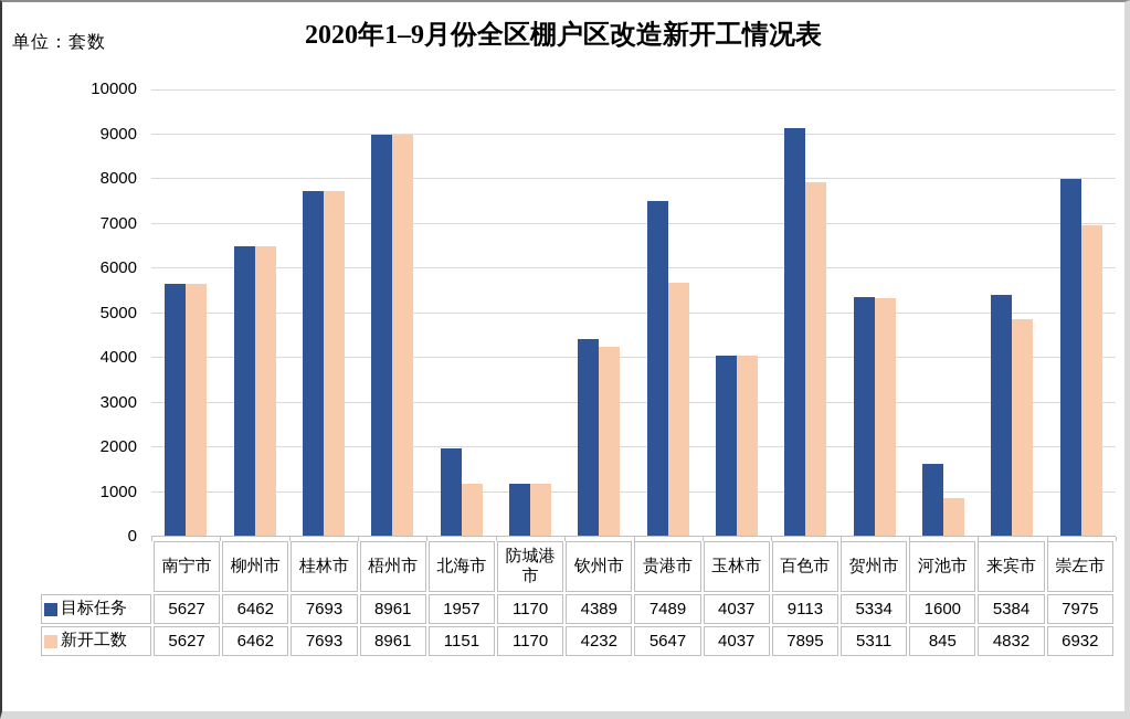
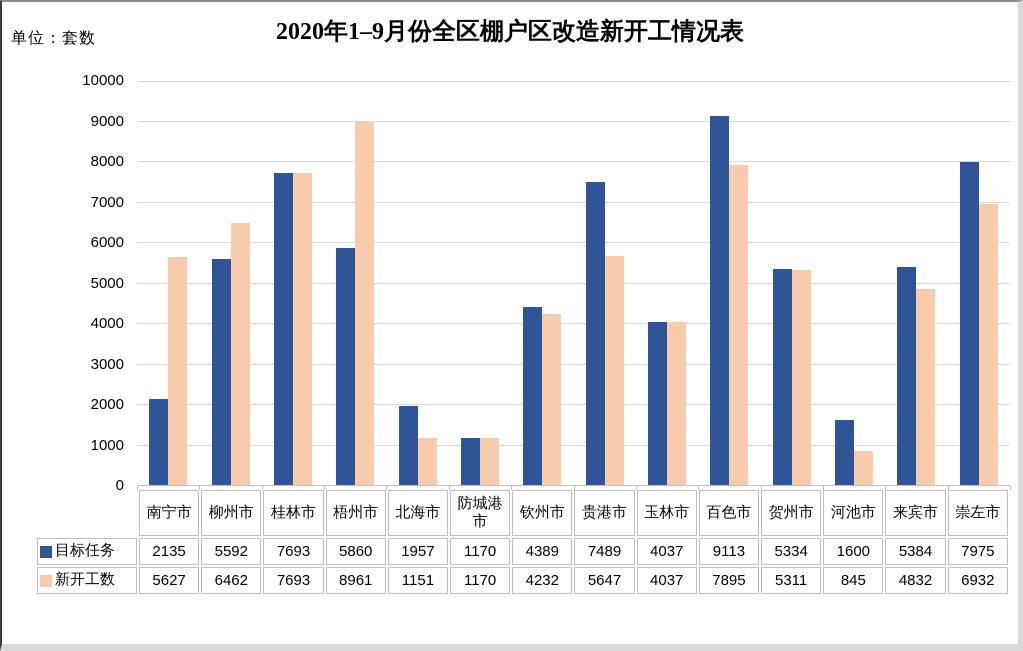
目标任务/南宁市: 5627 -> 2135
目标任务/柳州市: 6462 -> 5592
目标任务/梧州市: 8961 -> 5860
